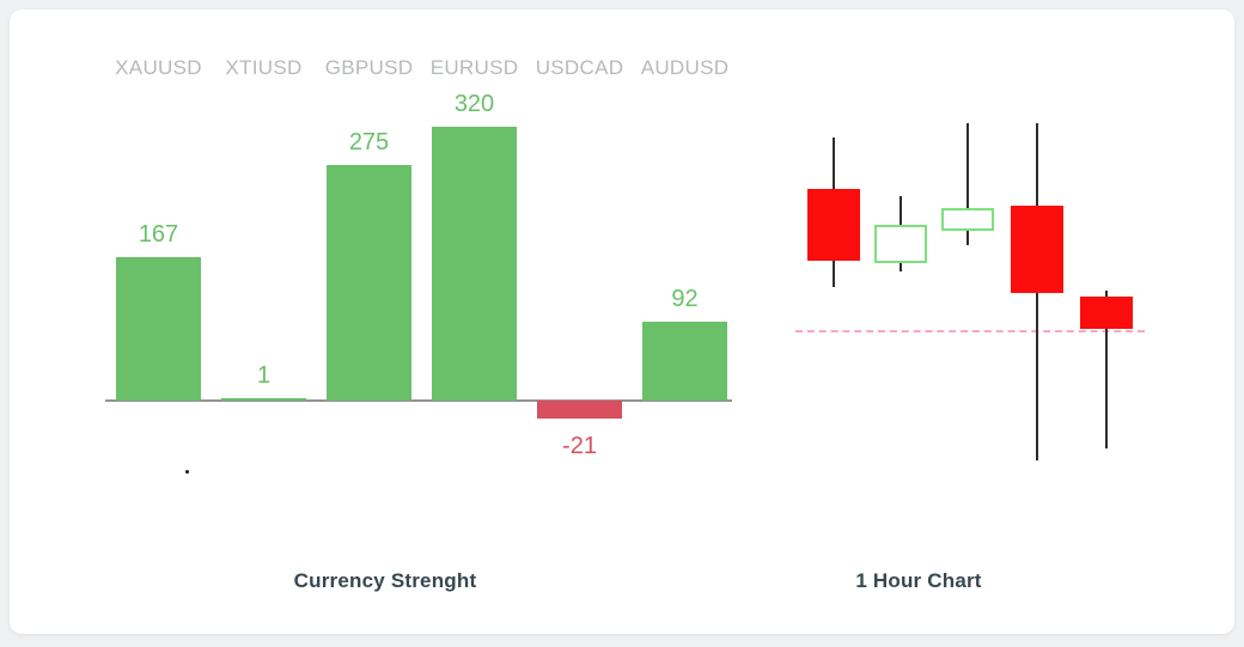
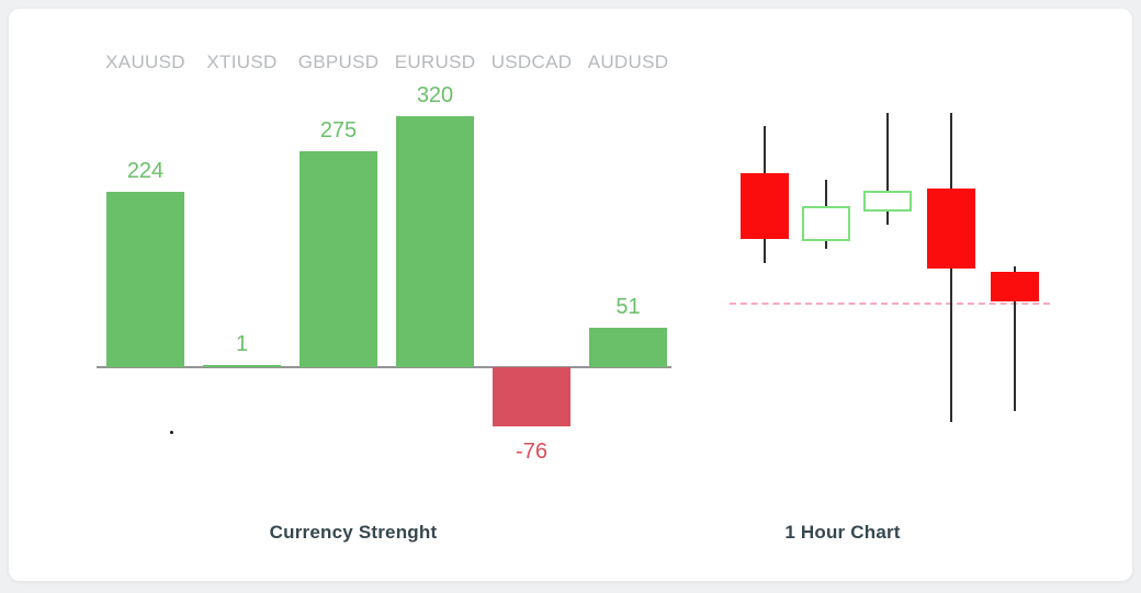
Currency Strenght/XAUUSD: 167 -> 224
Currency Strenght/USDCAD: -21 -> -76
Currency Strenght/AUDUSD: 92 -> 51
